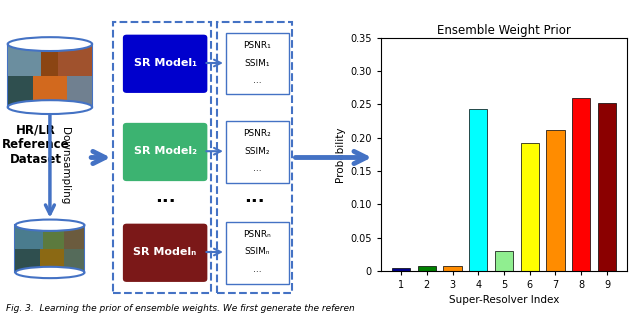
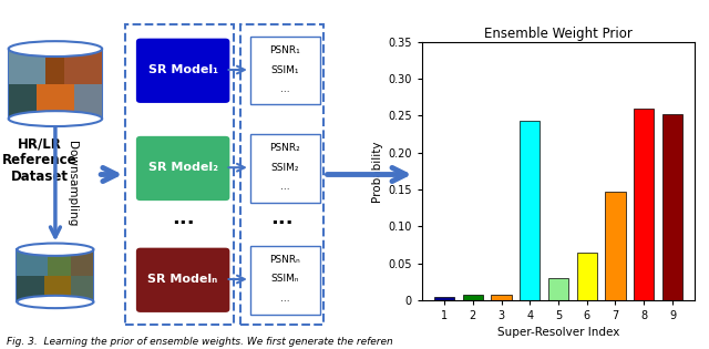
6: 0.192 -> 0.065
7: 0.212 -> 0.147
